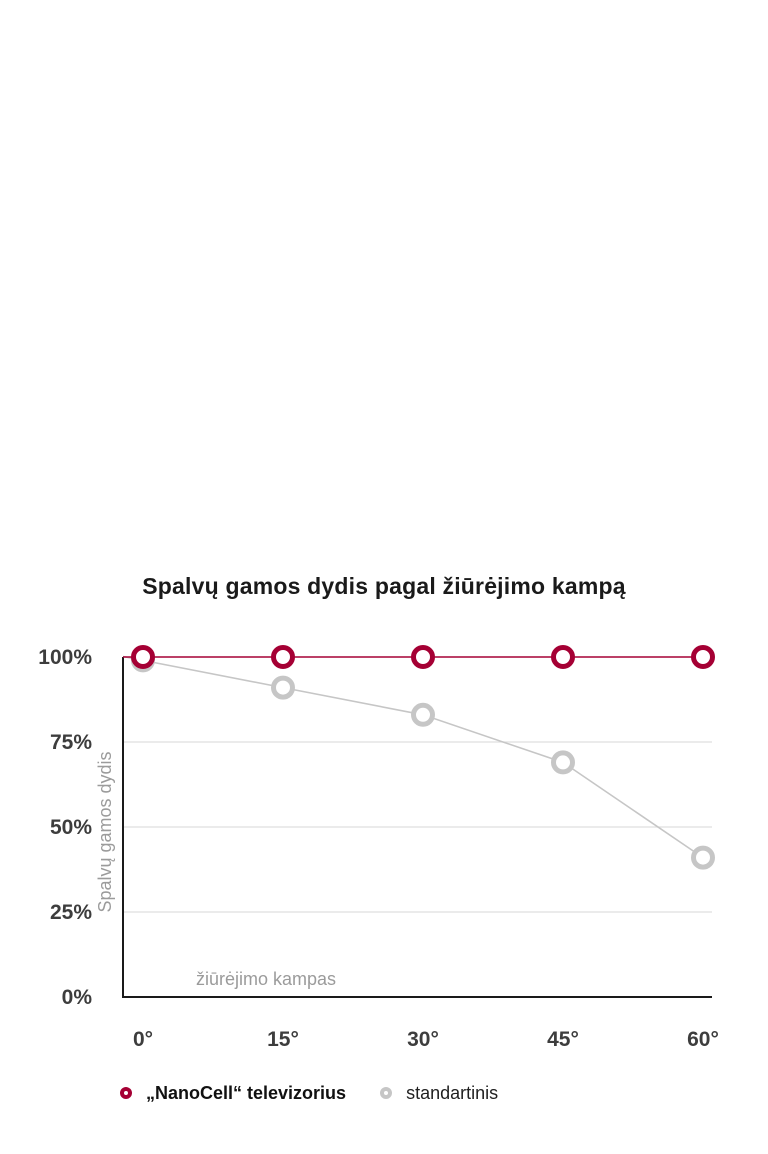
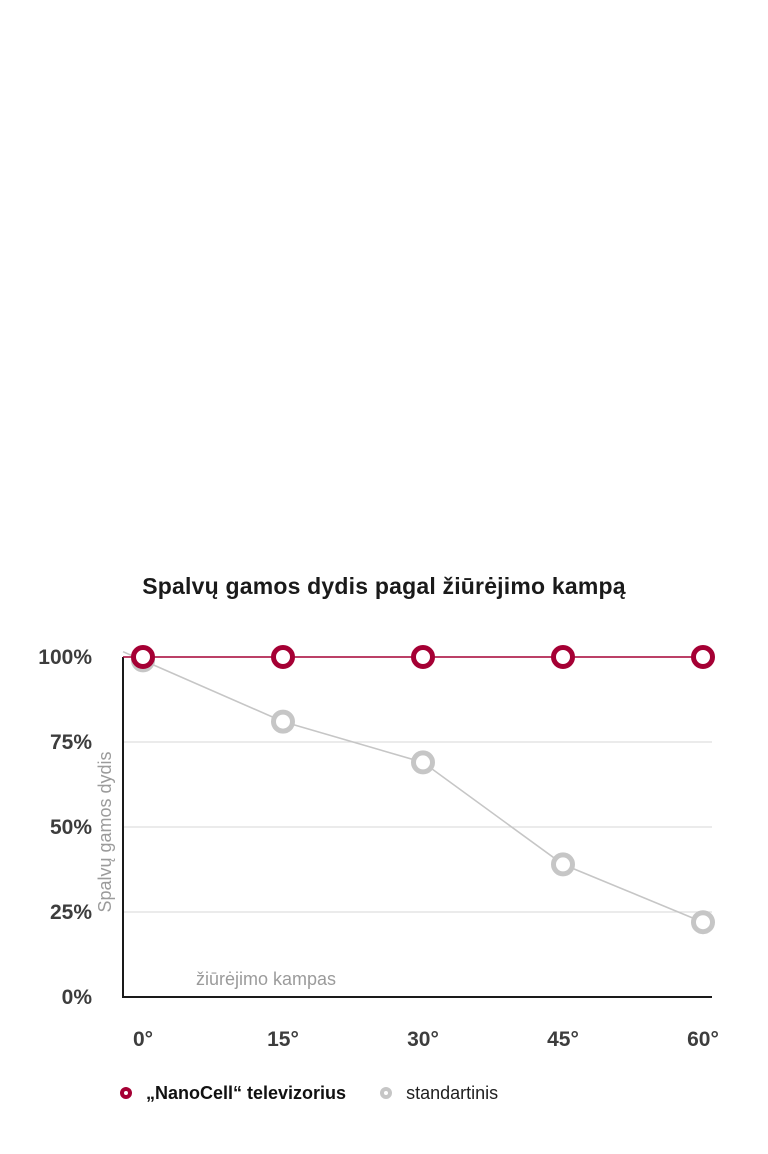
standartinis/15°: 91% -> 81%
standartinis/30°: 83% -> 69%
standartinis/45°: 69% -> 39%
standartinis/60°: 41% -> 22%
